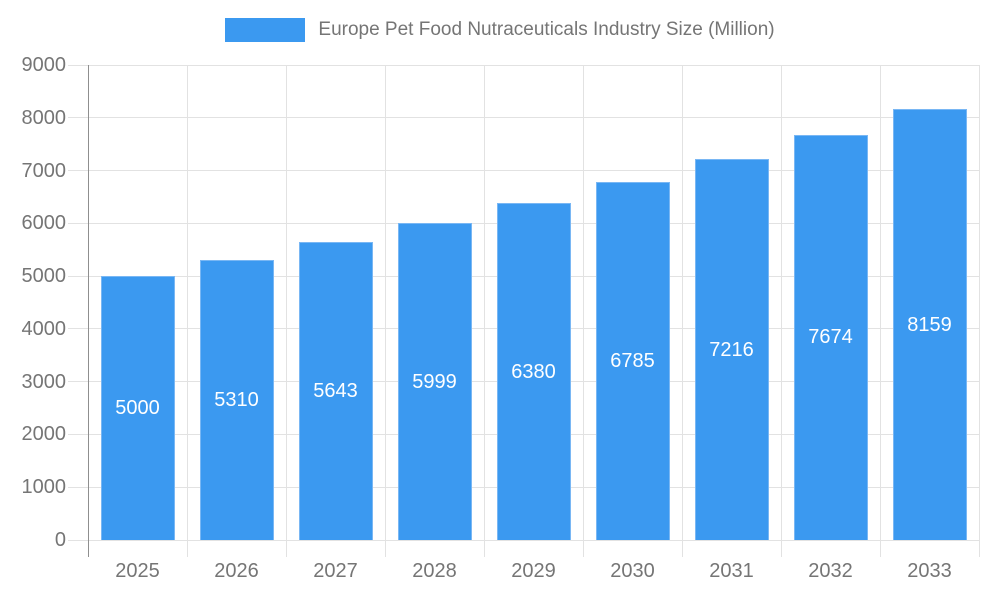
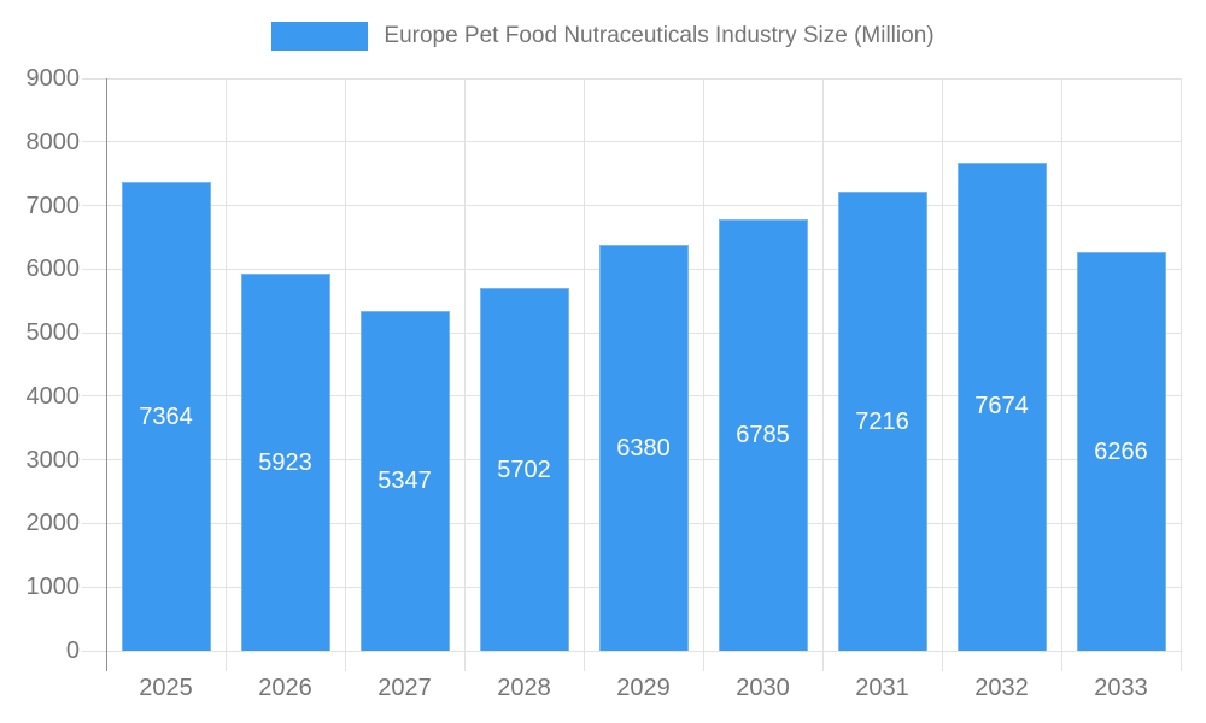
2025: 5000 -> 7364
2026: 5310 -> 5923
2027: 5643 -> 5347
2028: 5999 -> 5702
2033: 8159 -> 6266
